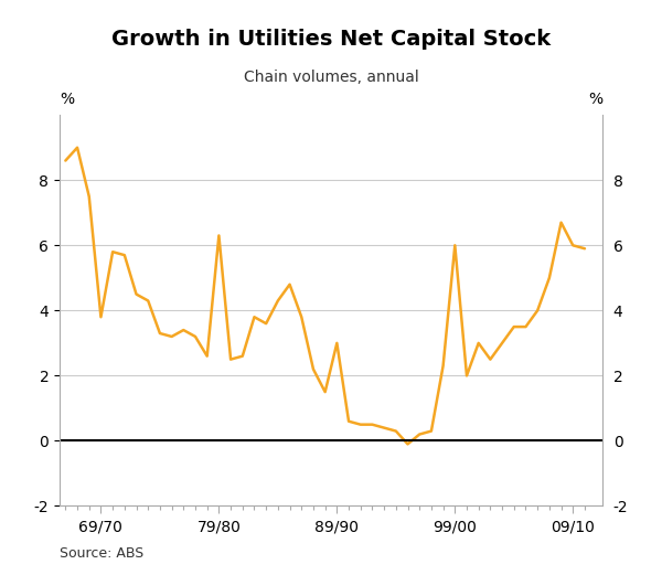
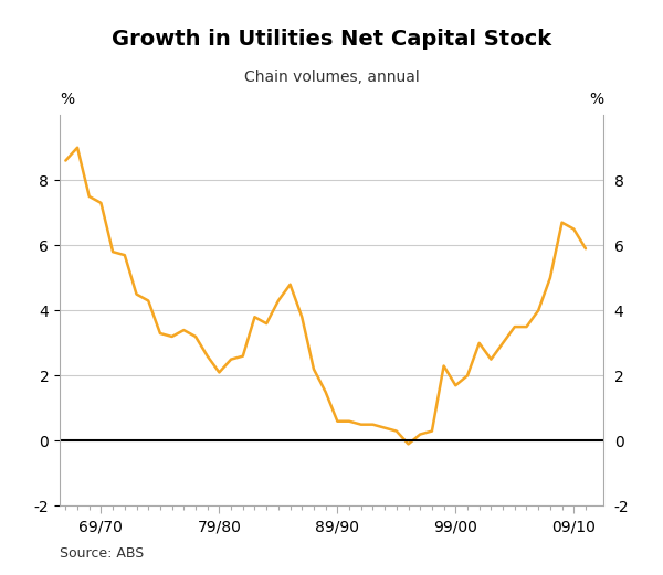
69/70: 3.8 -> 7.3
79/80: 6.3 -> 2.1
89/90: 3.0 -> 0.6
99/00: 6.0 -> 1.7
09/10: 6.0 -> 6.5
